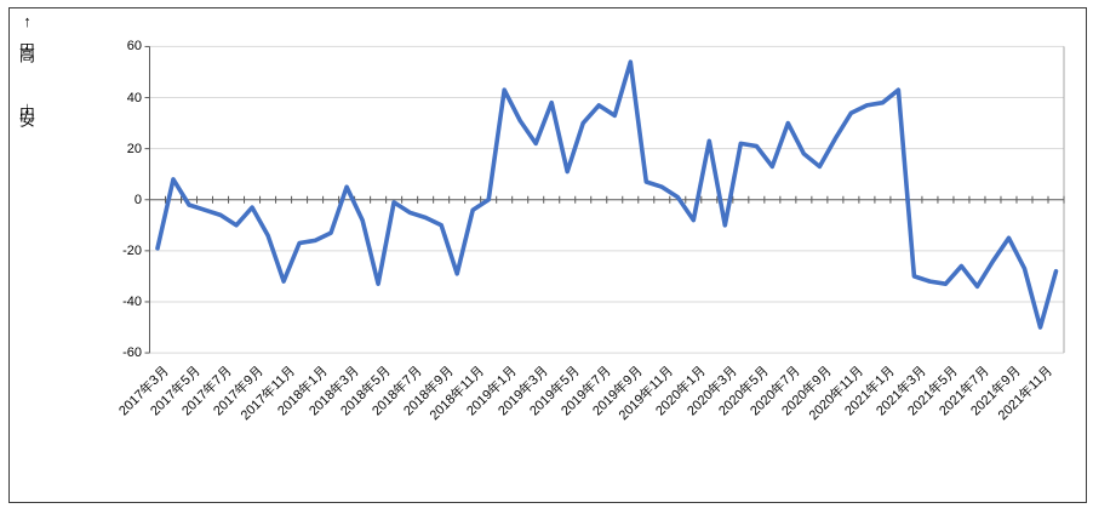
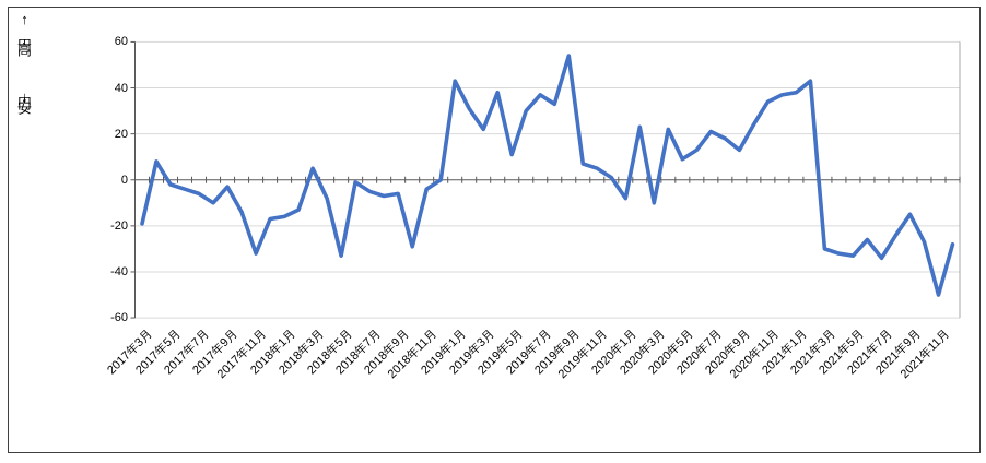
2018年9月: -10 -> -6
2020年5月: 21 -> 9
2020年7月: 30 -> 21
